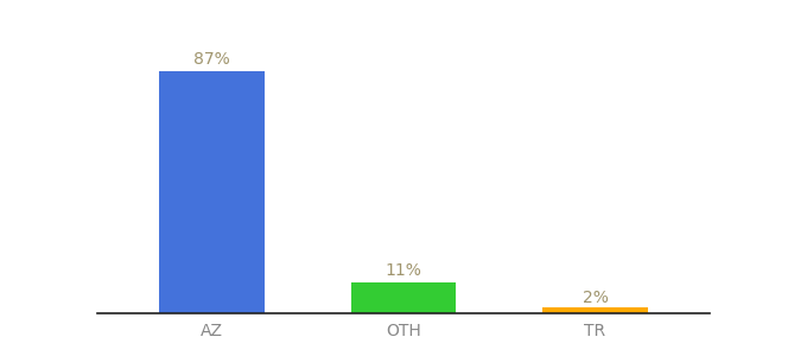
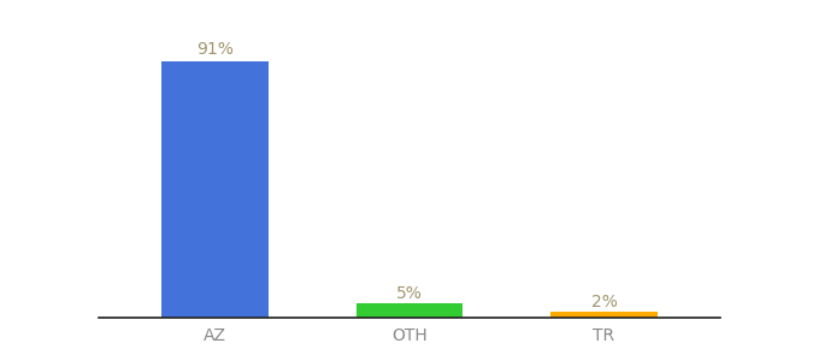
AZ: 87% -> 91%
OTH: 11% -> 5%
